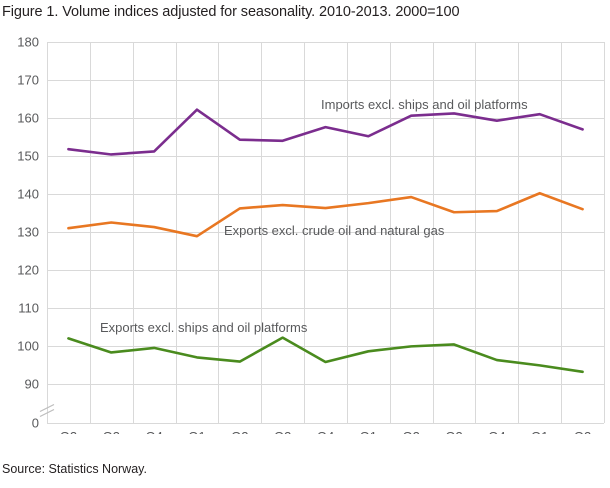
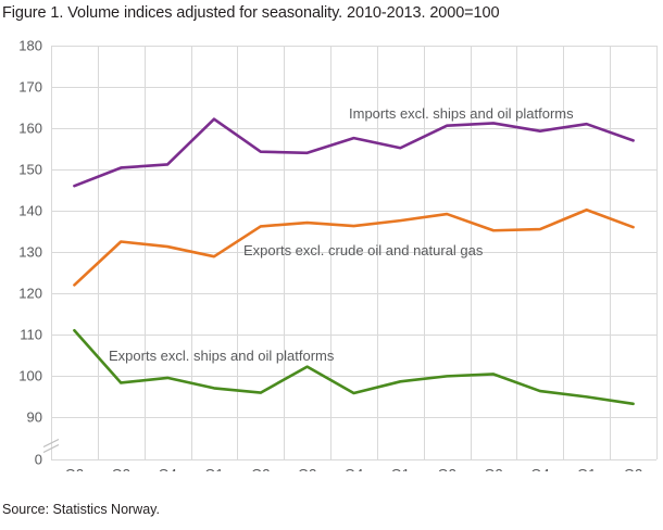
Imports excl. ships and oil platforms/Q2 2010: 152 -> 146
Exports excl. crude oil and natural gas/Q2 2010: 131 -> 122
Exports excl. ships and oil platforms/Q2 2010: 102 -> 111
